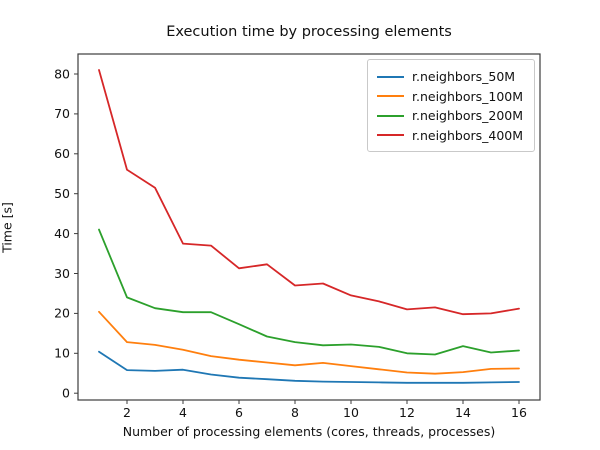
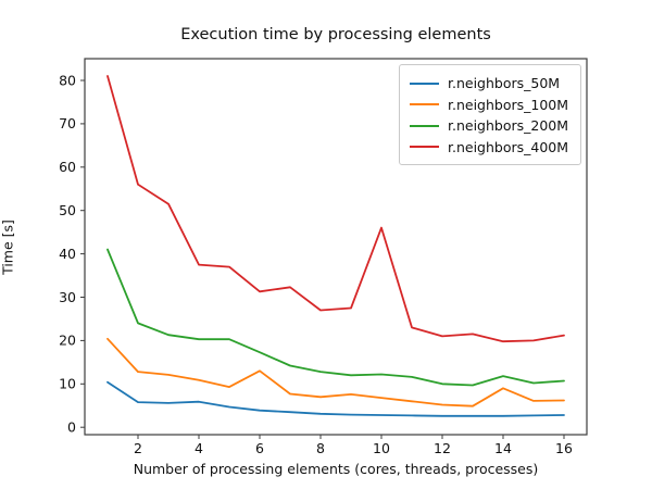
r.neighbors_100M/6: 8 -> 13
r.neighbors_400M/10: 24 -> 46
r.neighbors_100M/14: 5 -> 9
